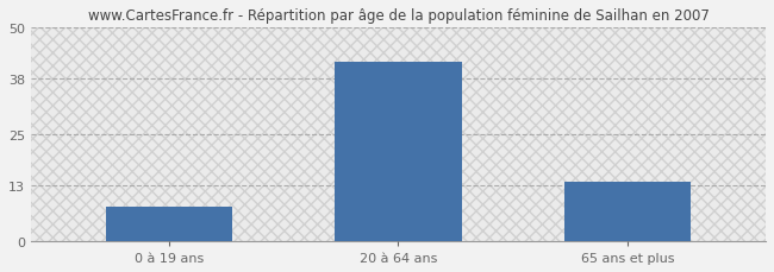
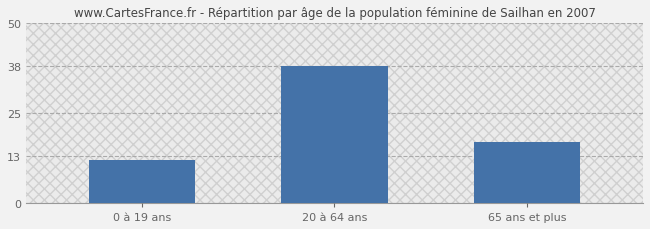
0 à 19 ans: 8 -> 12
20 à 64 ans: 42 -> 38
65 ans et plus: 14 -> 17
